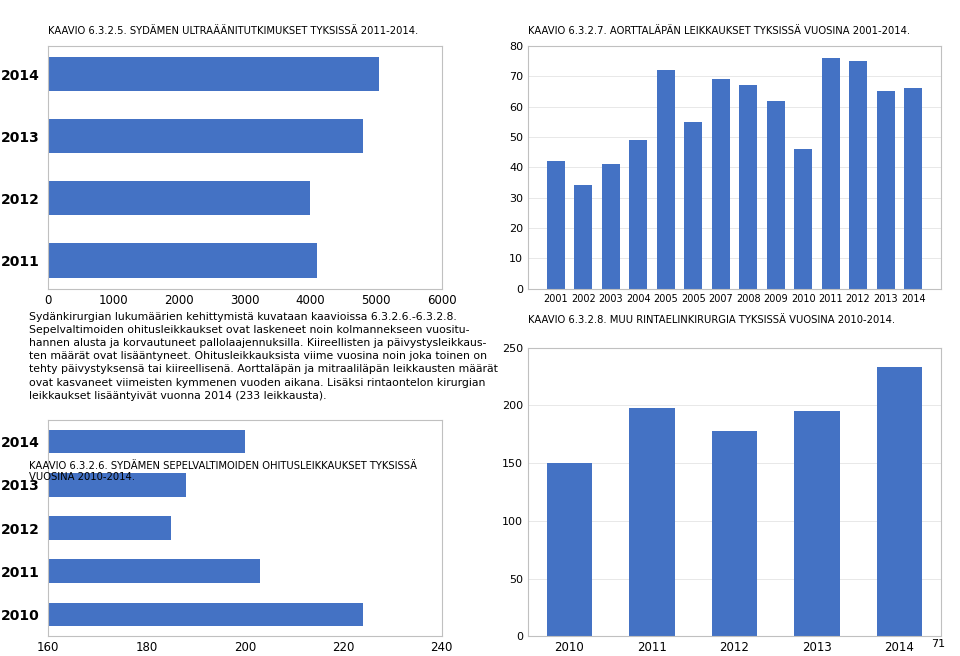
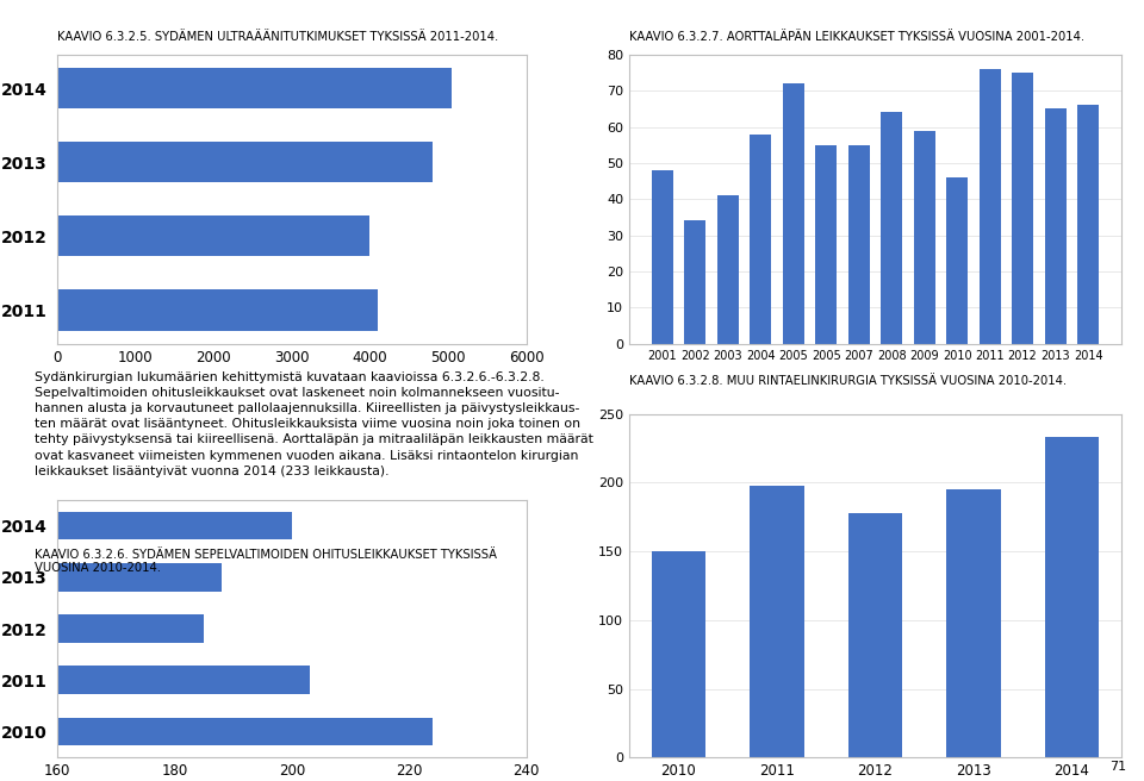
2001: 42 -> 48
2004: 49 -> 58
2007: 69 -> 55
2008: 67 -> 64
2009: 62 -> 59
